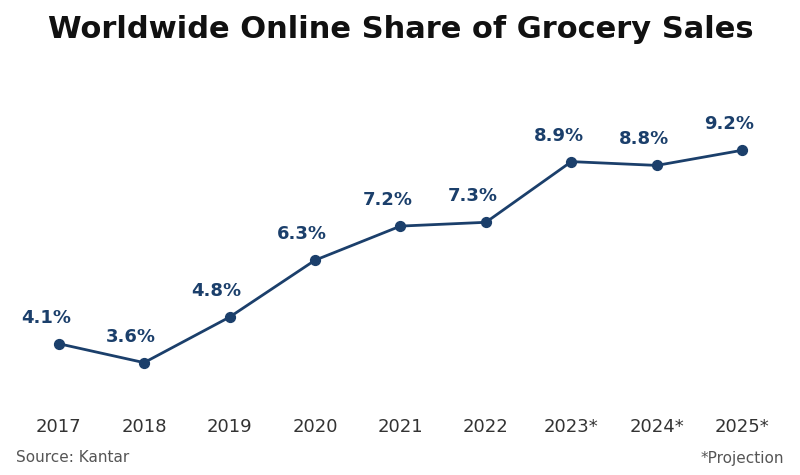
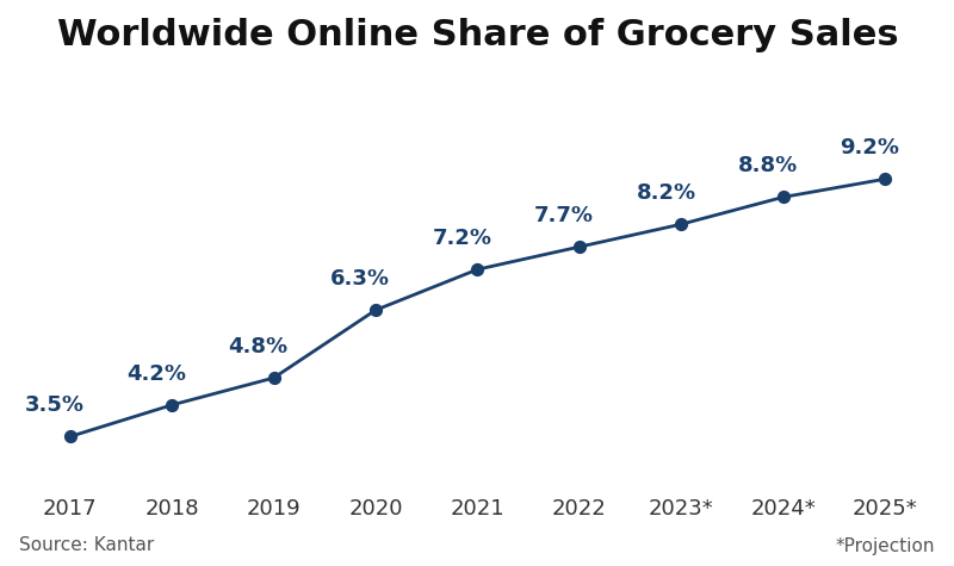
2017: 4.1% -> 3.5%
2018: 3.6% -> 4.2%
2022: 7.3% -> 7.7%
2023*: 8.9% -> 8.2%
